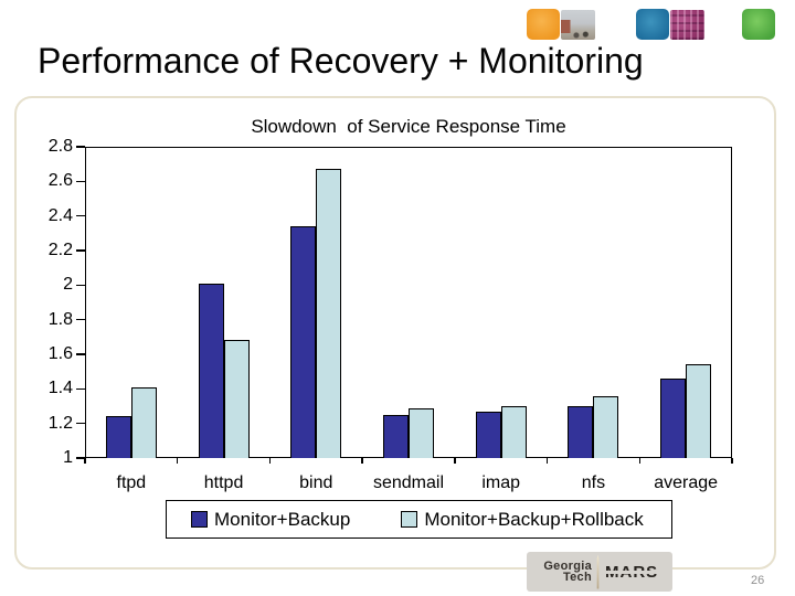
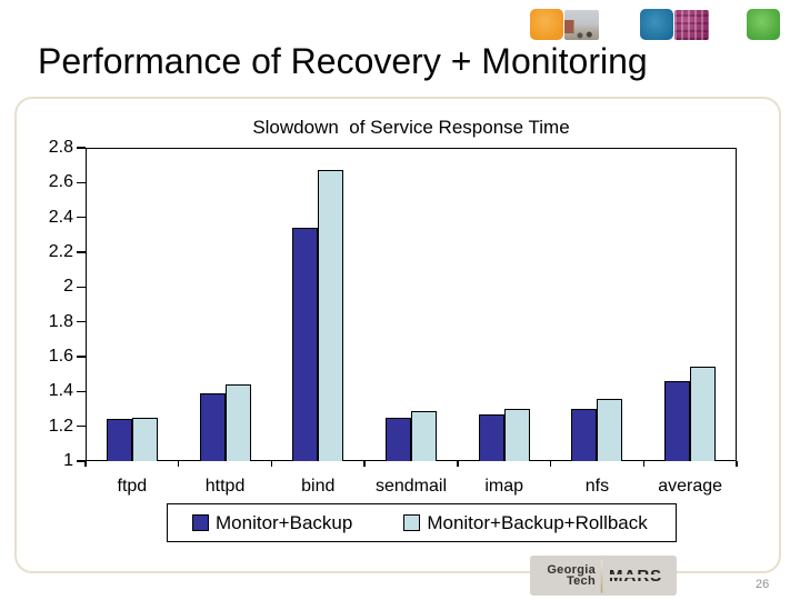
Monitor+Backup+Rollback/ftpd: 1.41 -> 1.25
Monitor+Backup/httpd: 2.01 -> 1.39
Monitor+Backup+Rollback/httpd: 1.68 -> 1.44
